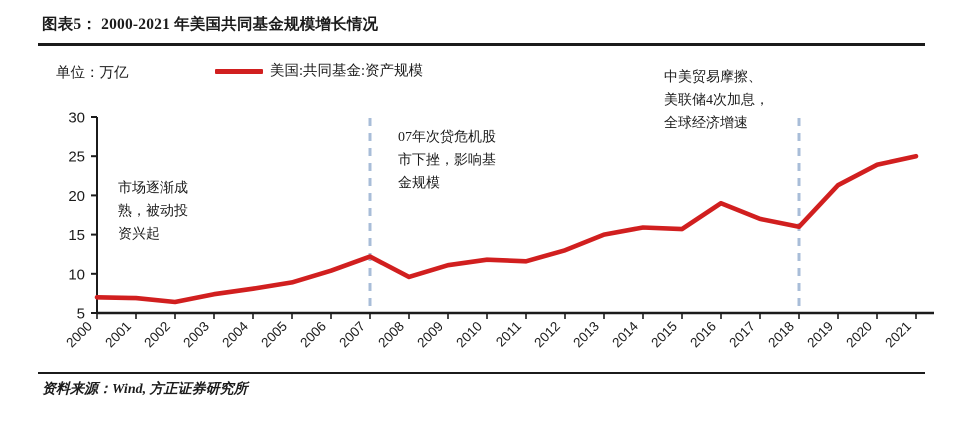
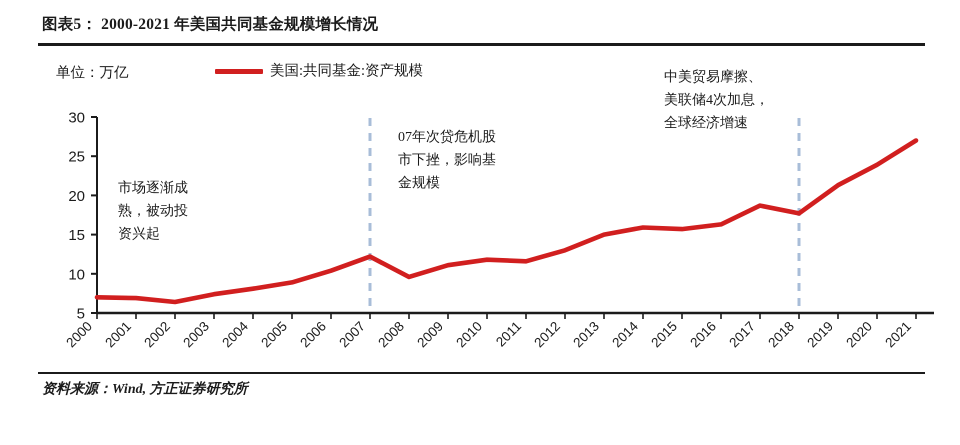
2016: 19 -> 16
2017: 17 -> 19
2018: 16 -> 18
2021: 25 -> 27
